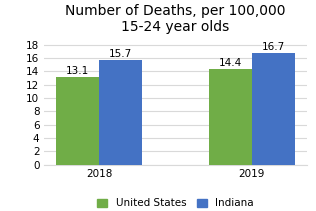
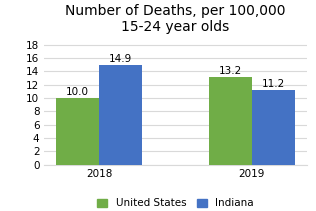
United States/2018: 13.1 -> 10.0
Indiana/2018: 15.7 -> 14.9
United States/2019: 14.4 -> 13.2
Indiana/2019: 16.7 -> 11.2
